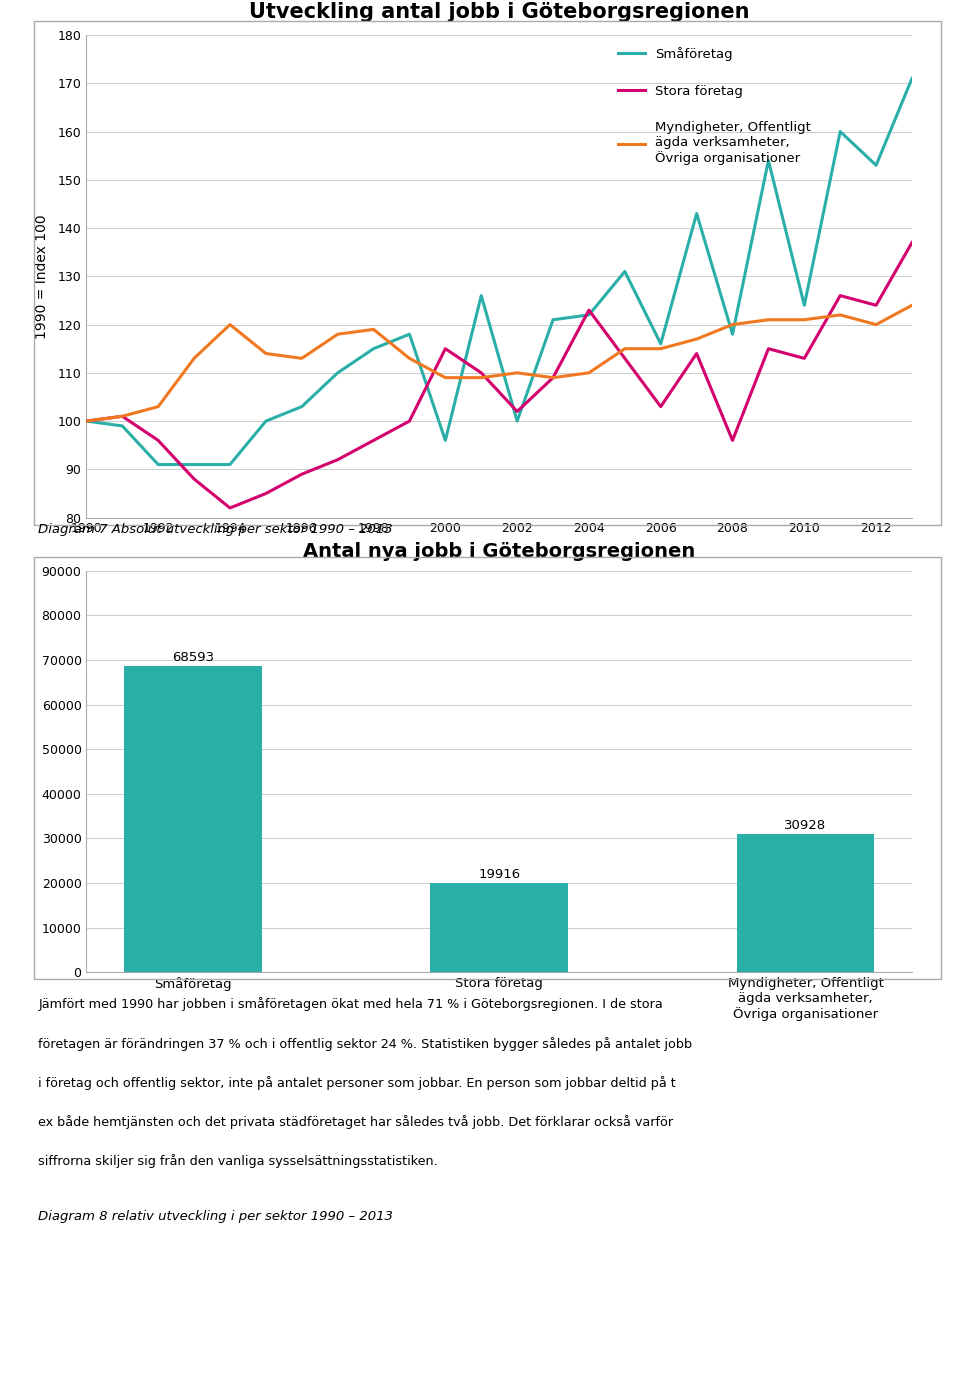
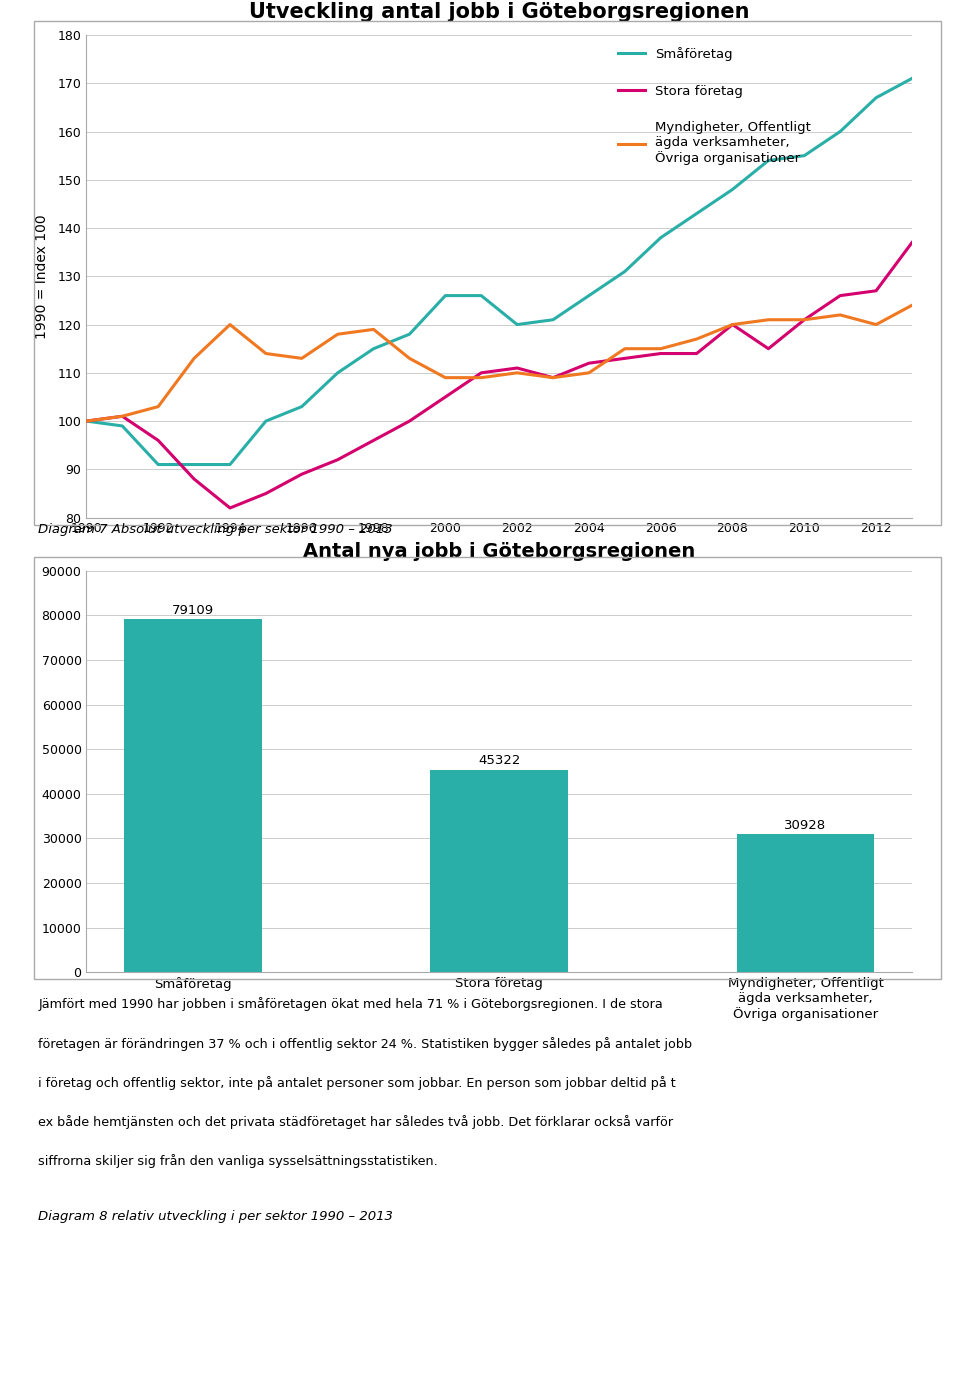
Utveckling antal jobb i Göteborgsregionen/Småföretag/2000: 96 -> 126
Utveckling antal jobb i Göteborgsregionen/Stora företag/2000: 115 -> 105
Utveckling antal jobb i Göteborgsregionen/Småföretag/2002: 100 -> 120
Utveckling antal jobb i Göteborgsregionen/Stora företag/2002: 102 -> 111
Utveckling antal jobb i Göteborgsregionen/Småföretag/2004: 122 -> 126
Utveckling antal jobb i Göteborgsregionen/Stora företag/2004: 123 -> 112
Utveckling antal jobb i Göteborgsregionen/Småföretag/2006: 116 -> 138
Utveckling antal jobb i Göteborgsregionen/Stora företag/2006: 103 -> 114
Utveckling antal jobb i Göteborgsregionen/Småföretag/2008: 118 -> 148
Utveckling antal jobb i Göteborgsregionen/Stora företag/2008: 96 -> 120
Utveckling antal jobb i Göteborgsregionen/Småföretag/2010: 124 -> 155
Utveckling antal jobb i Göteborgsregionen/Stora företag/2010: 113 -> 121
Utveckling antal jobb i Göteborgsregionen/Småföretag/2012: 153 -> 167
Utveckling antal jobb i Göteborgsregionen/Stora företag/2012: 124 -> 127
Antal nya jobb i Göteborgsregionen/Småföretag: 68593 -> 79109
Antal nya jobb i Göteborgsregionen/Stora företag: 19916 -> 45322
